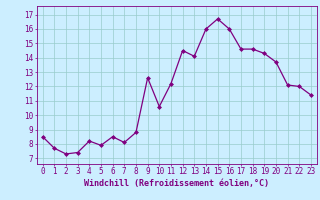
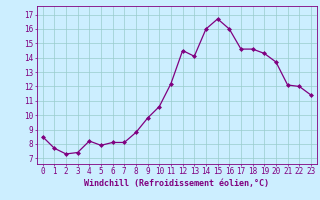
6: 8.5 -> 8.1
9: 12.6 -> 9.8
